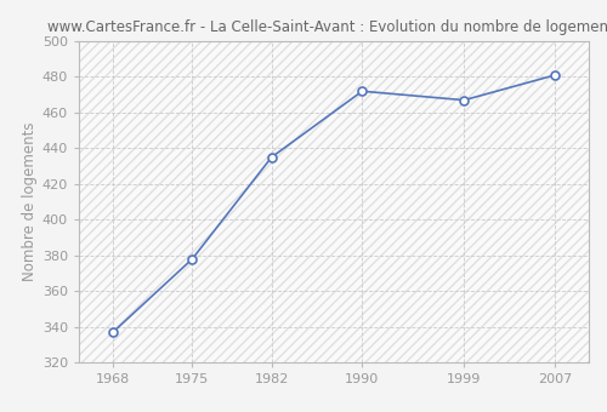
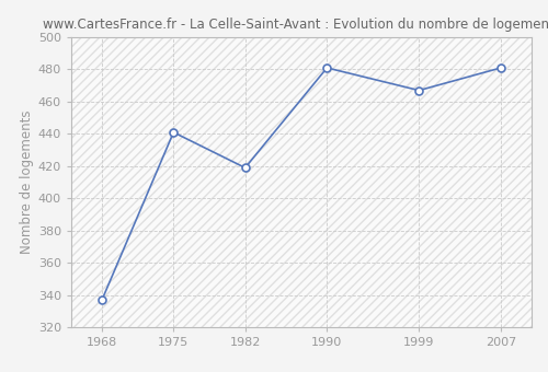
1975: 378 -> 441
1982: 435 -> 419
1990: 472 -> 481
